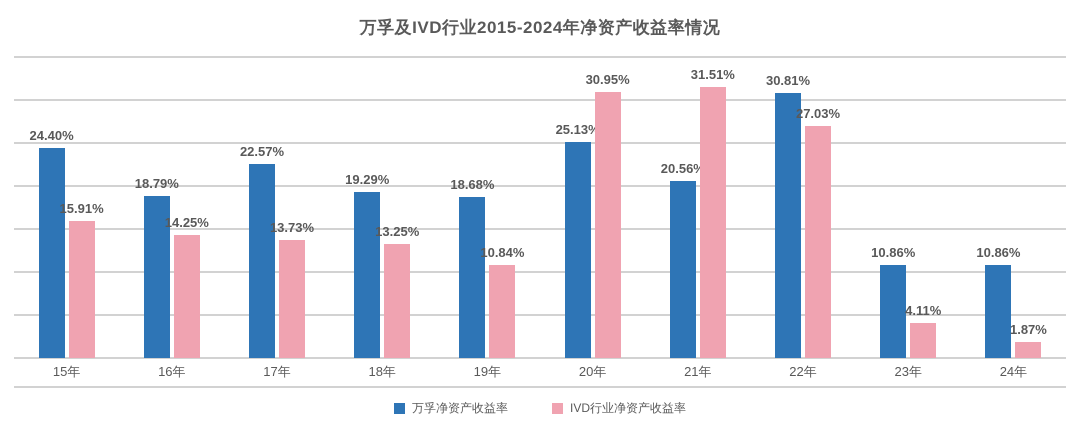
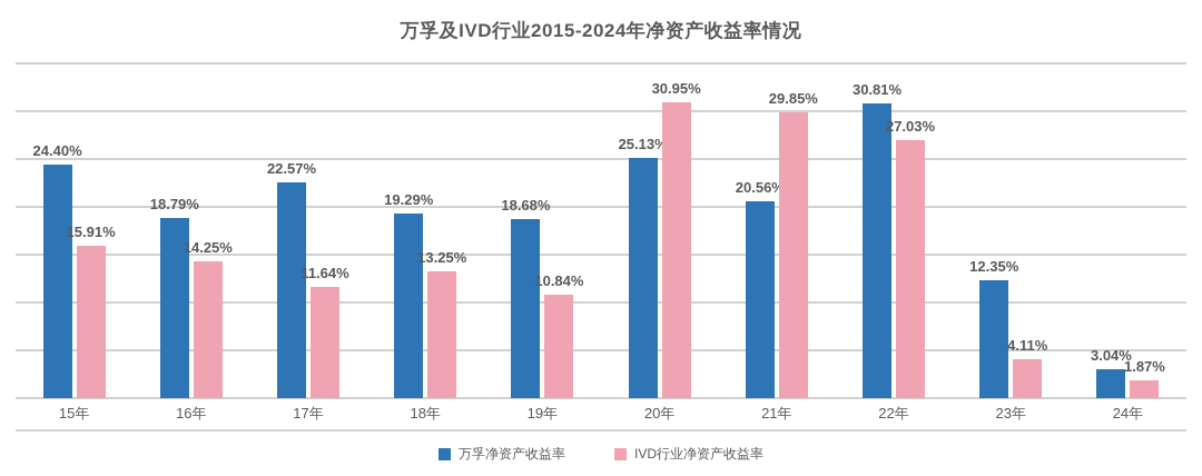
IVD行业净资产收益率/17年: 13.73% -> 11.64%
IVD行业净资产收益率/21年: 31.51% -> 29.85%
万孚净资产收益率/23年: 10.86% -> 12.35%
万孚净资产收益率/24年: 10.86% -> 3.04%
